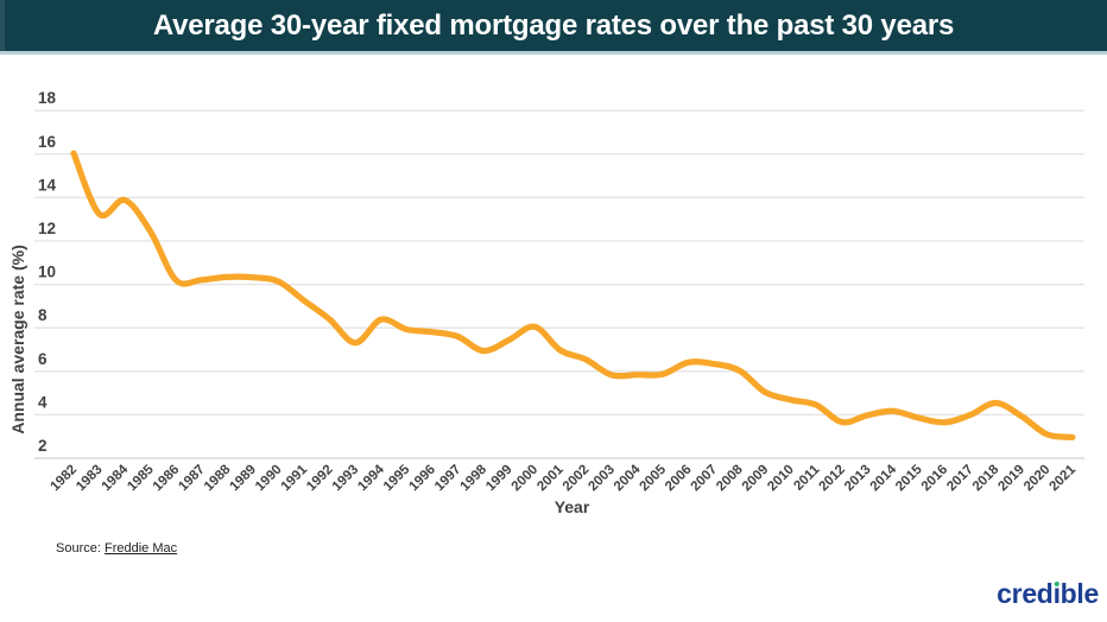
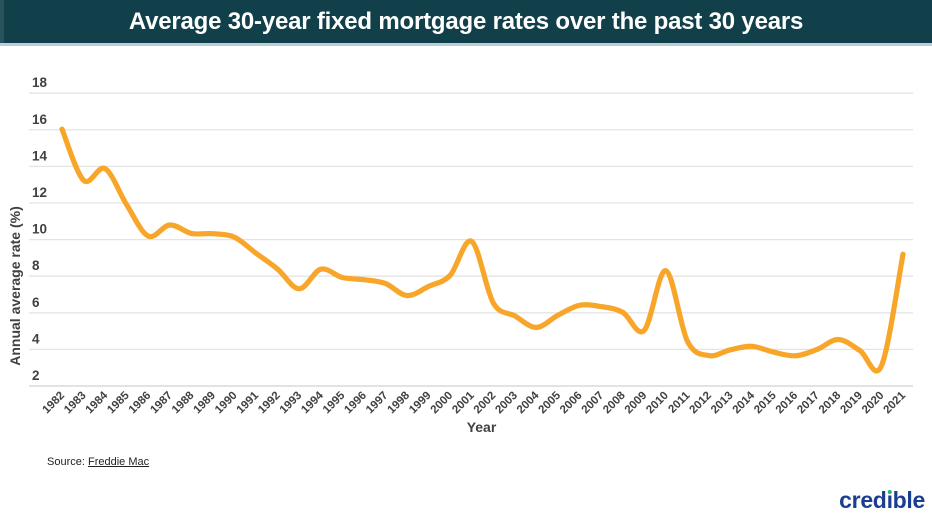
1985: 12.4 -> 11.9
1987: 10.2 -> 10.8
2001: 7.0 -> 9.9
2004: 5.8 -> 5.2
2010: 4.7 -> 8.3
2021: 3.0 -> 9.2
